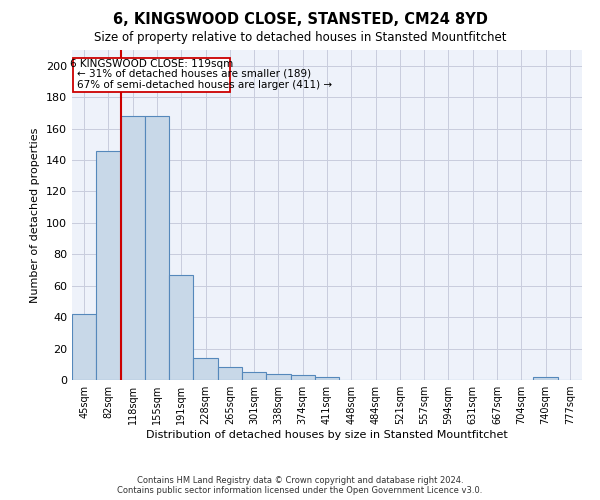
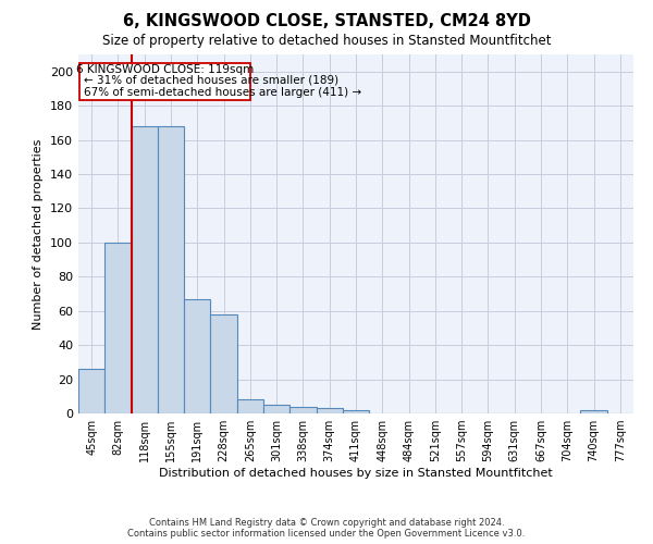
45sqm: 42 -> 26
82sqm: 146 -> 100
228sqm: 14 -> 58
